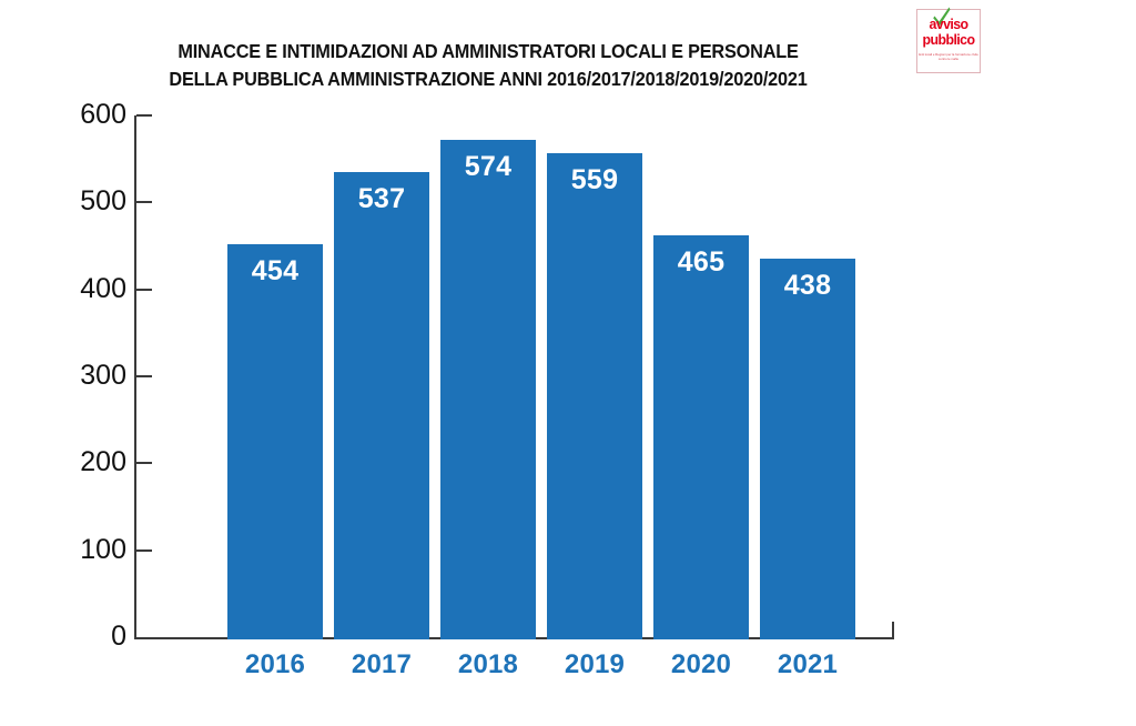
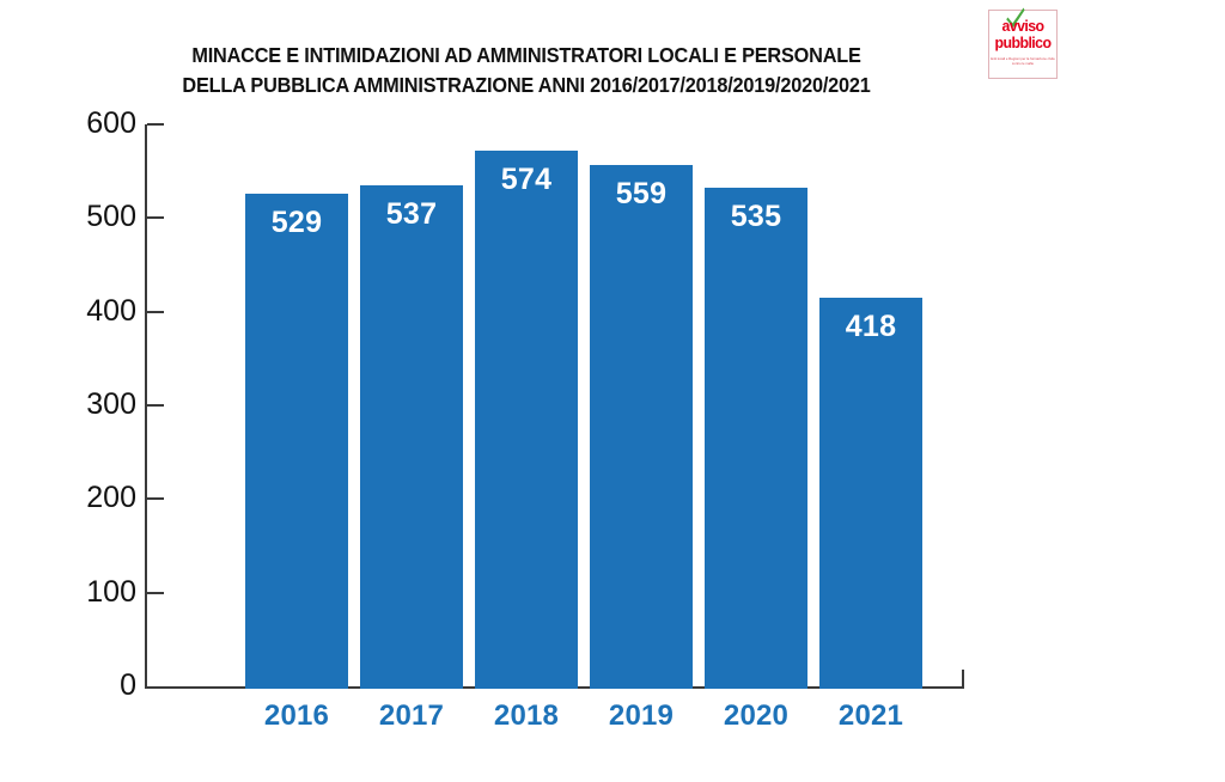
2016: 454 -> 529
2020: 465 -> 535
2021: 438 -> 418
